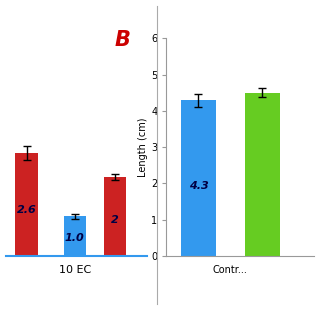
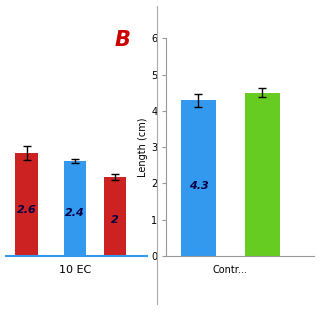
10 EC: 1.0 -> 2.4
